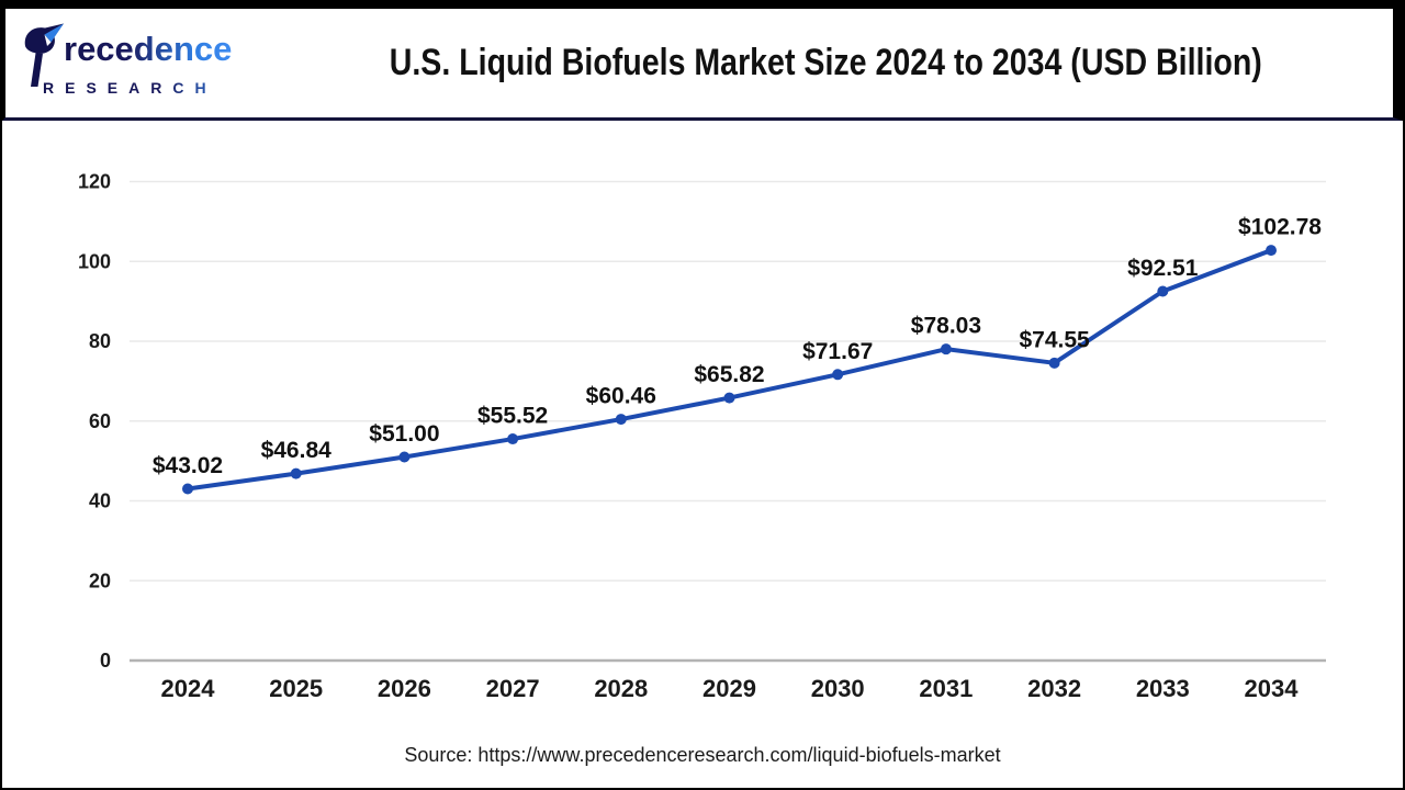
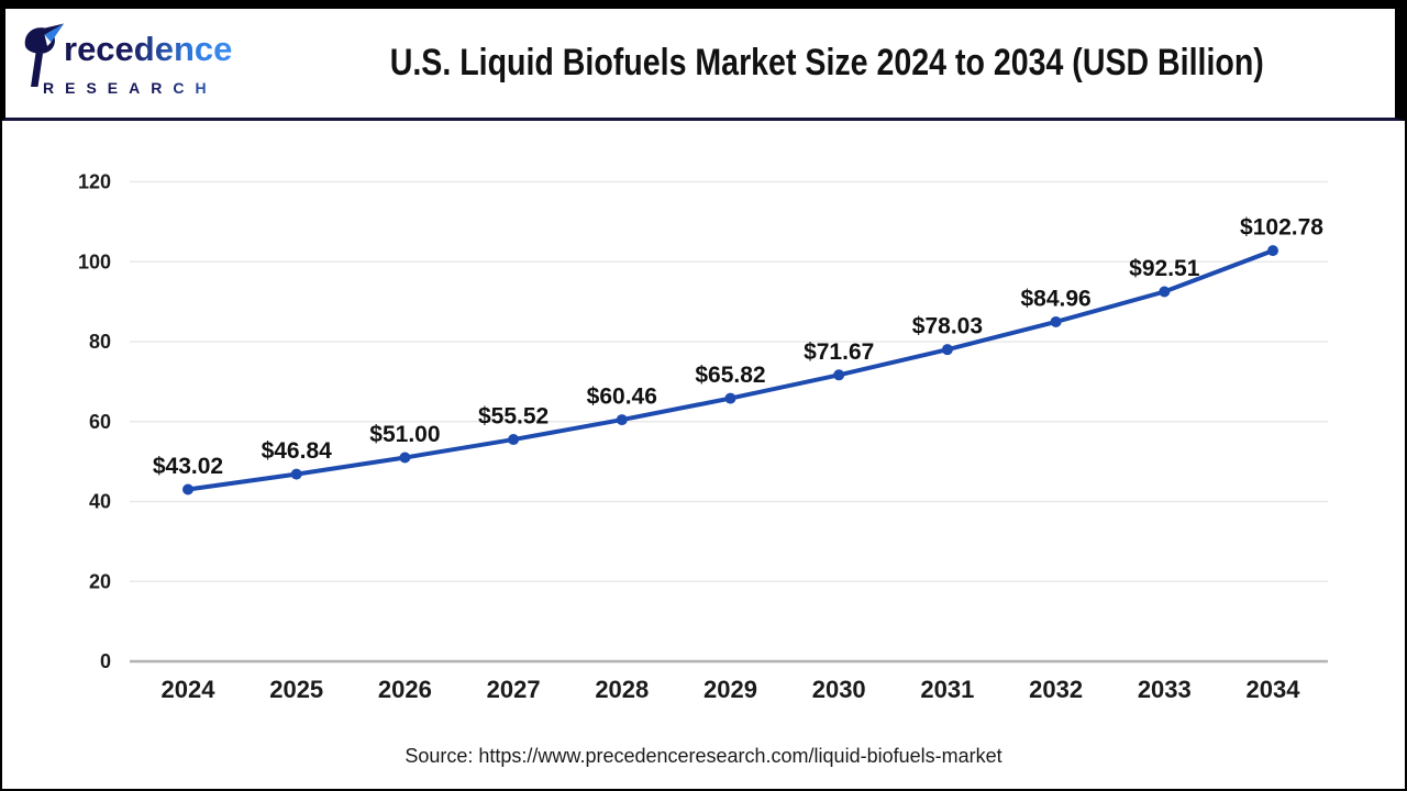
2032: $74.55 -> $84.96
